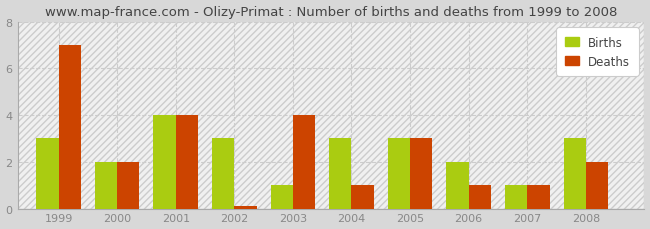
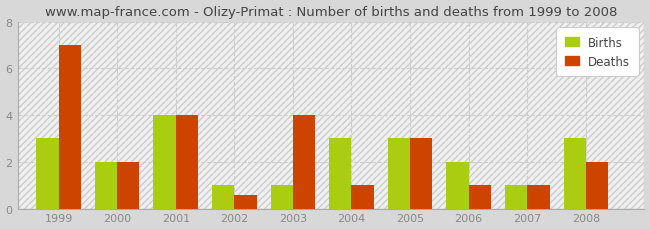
Births/2002: 3 -> 1
Deaths/2002: 0.1 -> 0.6
